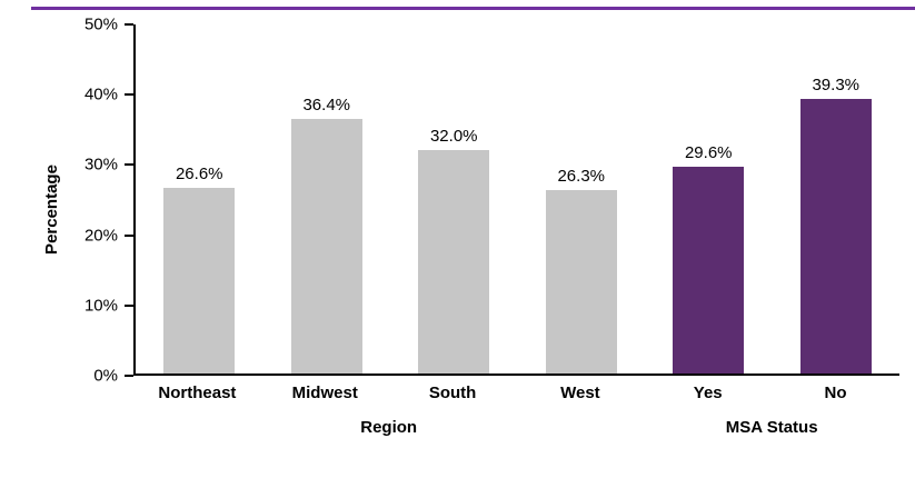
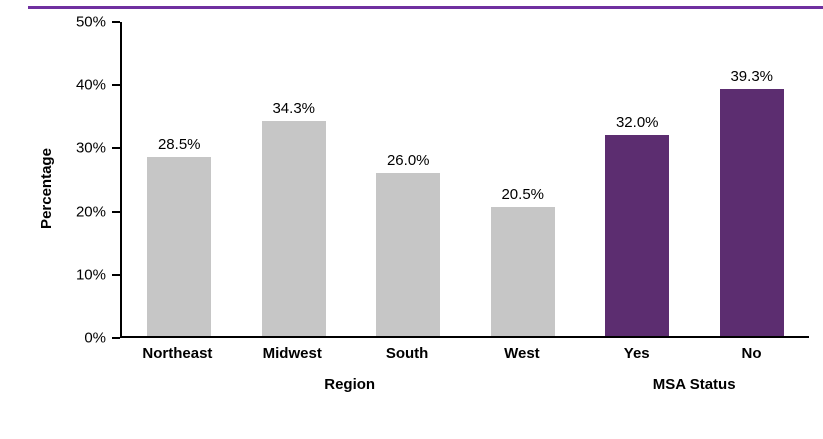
Northeast: 26.6% -> 28.5%
Midwest: 36.4% -> 34.3%
South: 32.0% -> 26.0%
West: 26.3% -> 20.5%
Yes: 29.6% -> 32.0%
